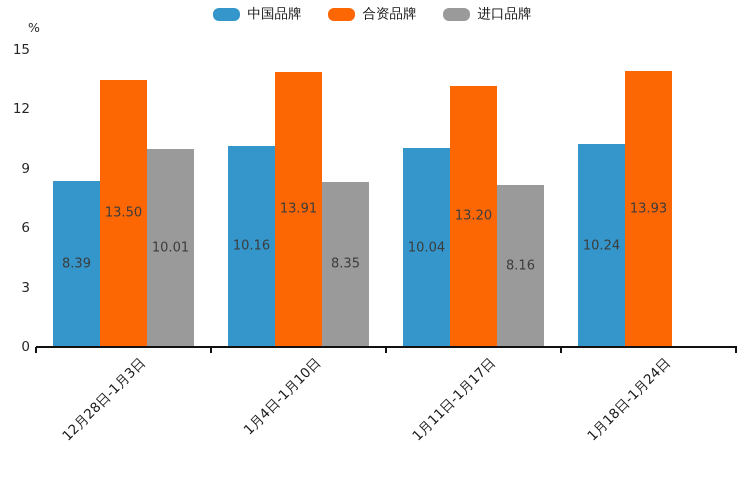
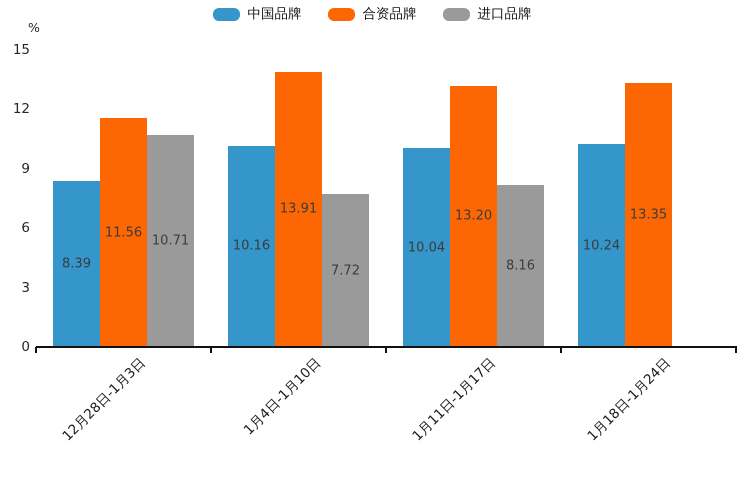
合资品牌/12月28日-1月3日: 13.50 -> 11.56
进口品牌/12月28日-1月3日: 10.01 -> 10.71
进口品牌/1月4日-1月10日: 8.35 -> 7.72
合资品牌/1月18日-1月24日: 13.93 -> 13.35
